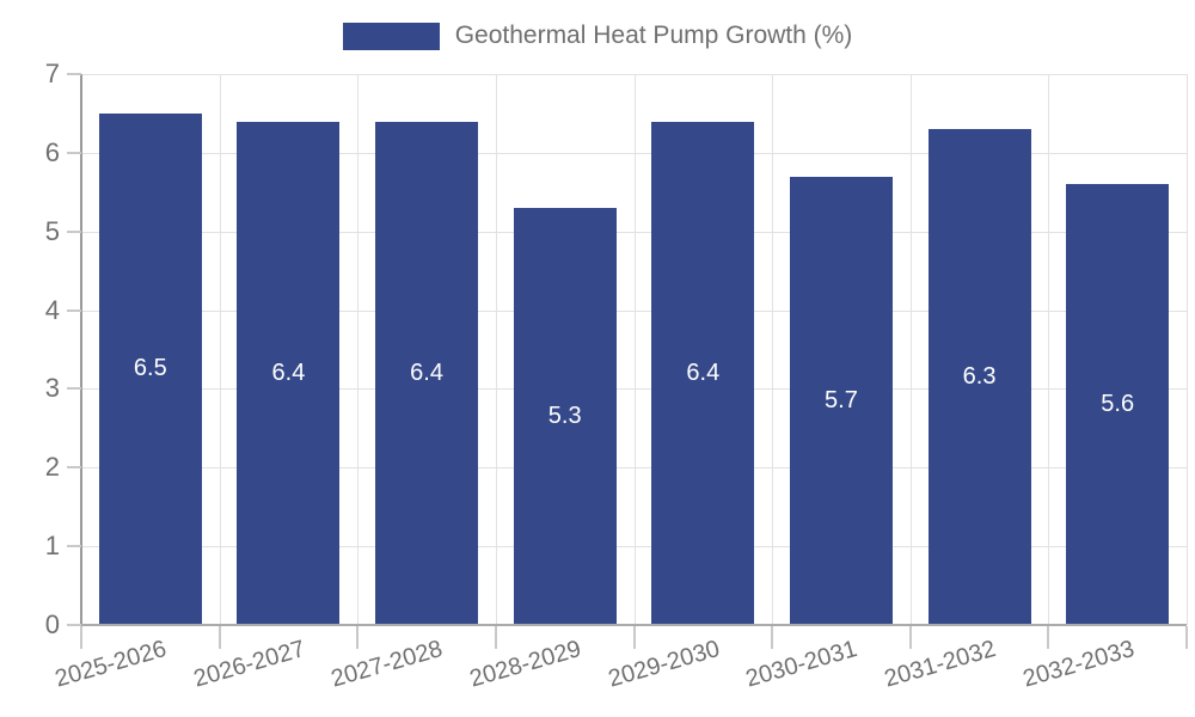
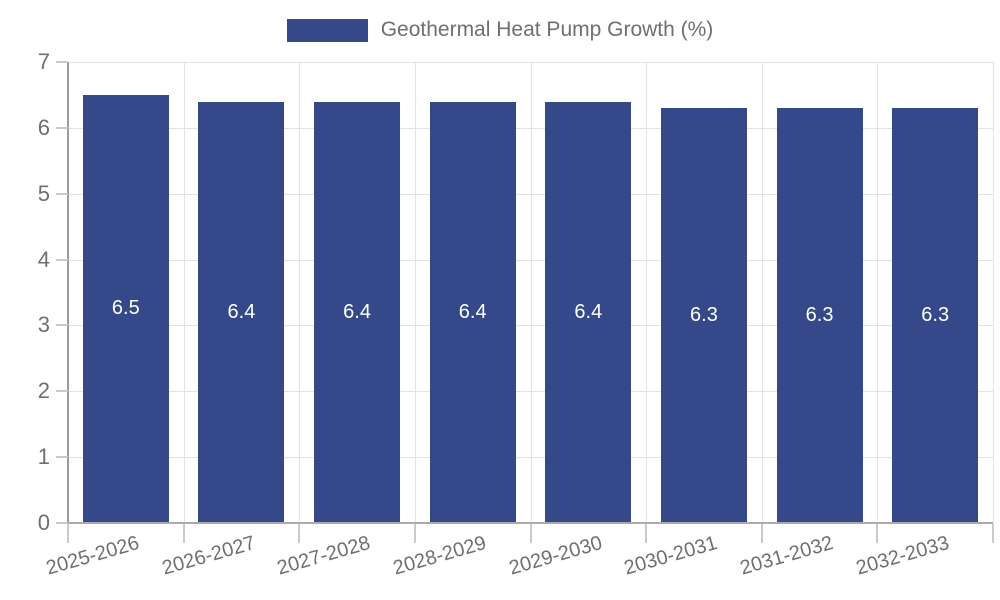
2028-2029: 5.3 -> 6.4
2030-2031: 5.7 -> 6.3
2032-2033: 5.6 -> 6.3
